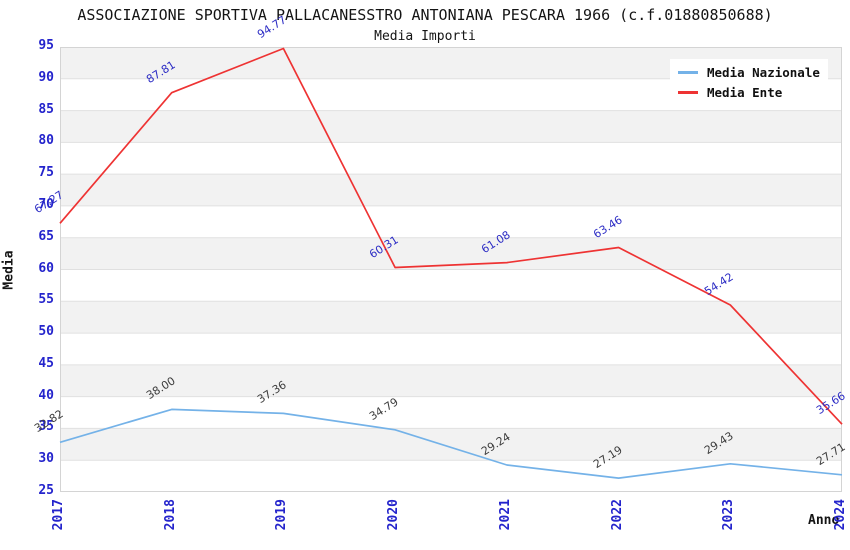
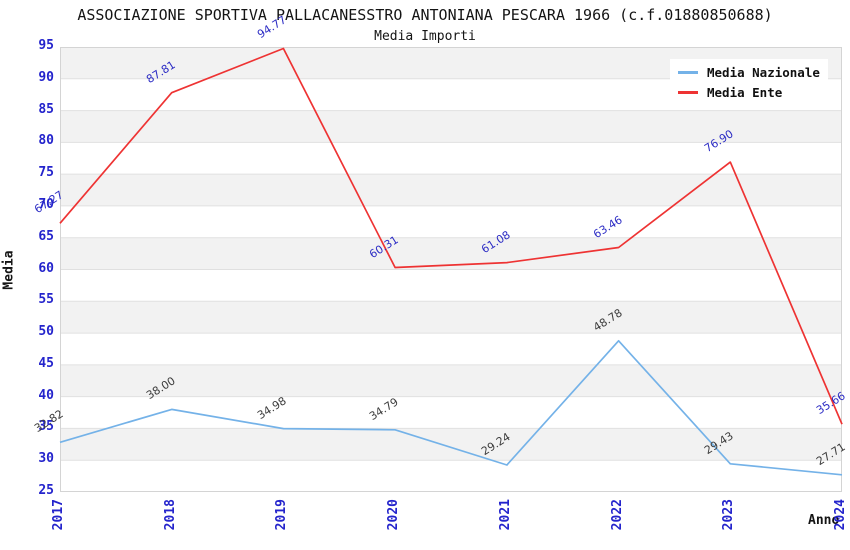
Media Nazionale/2019: 37.36 -> 34.98
Media Nazionale/2022: 27.19 -> 48.78
Media Ente/2023: 54.42 -> 76.90
